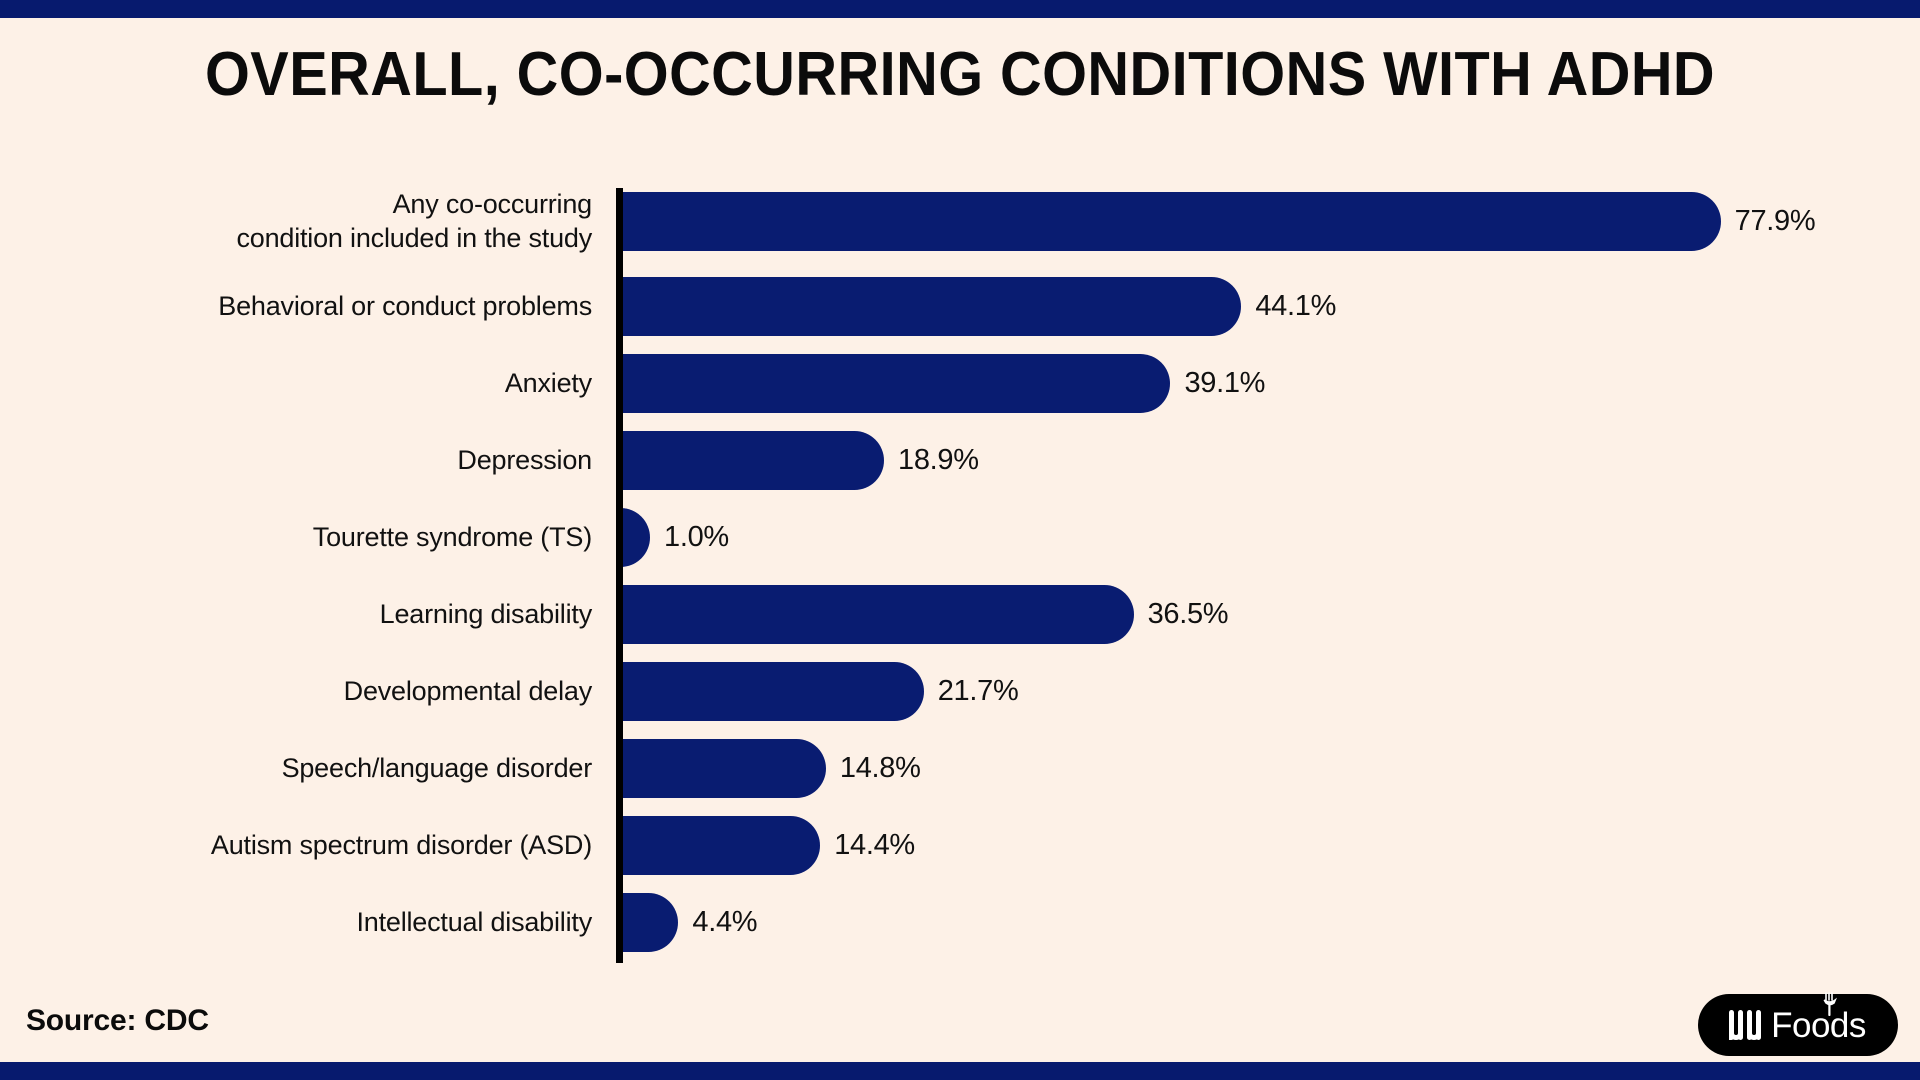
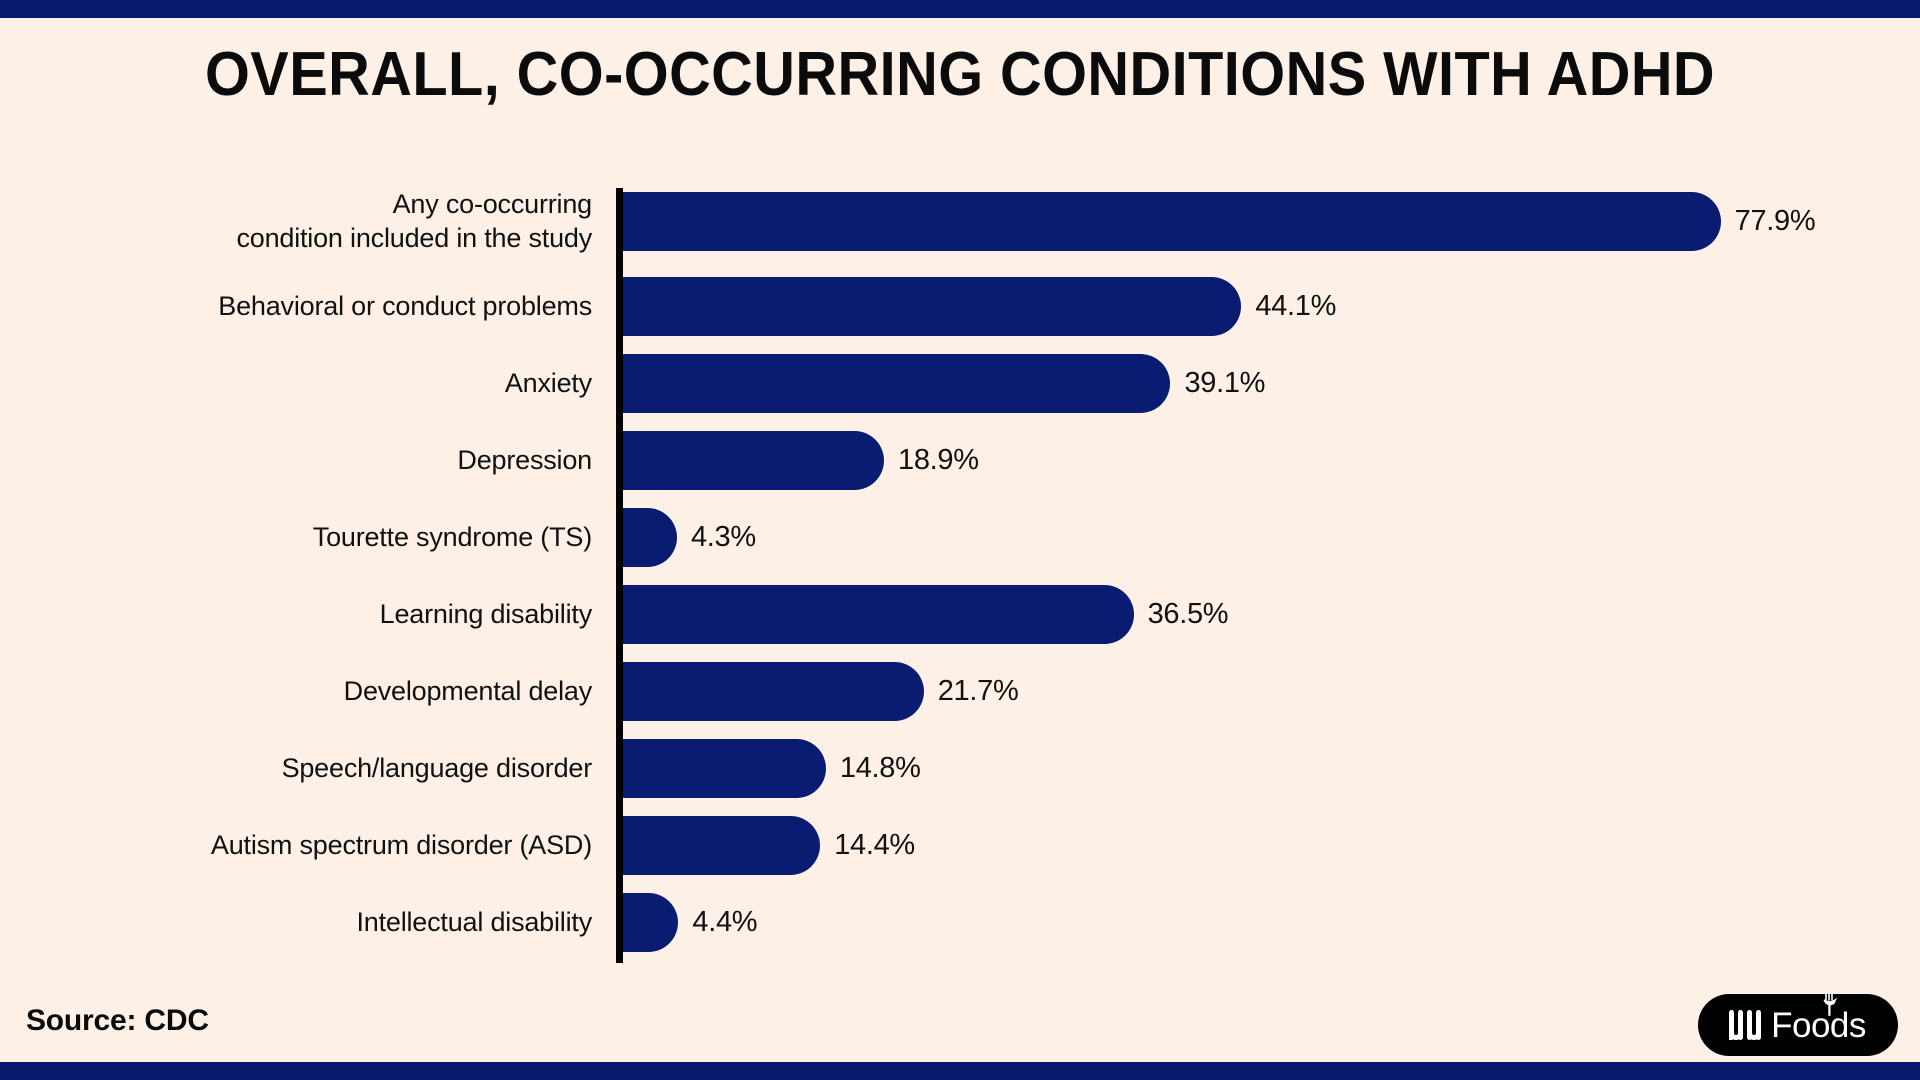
Tourette syndrome (TS): 1.0% -> 4.3%
